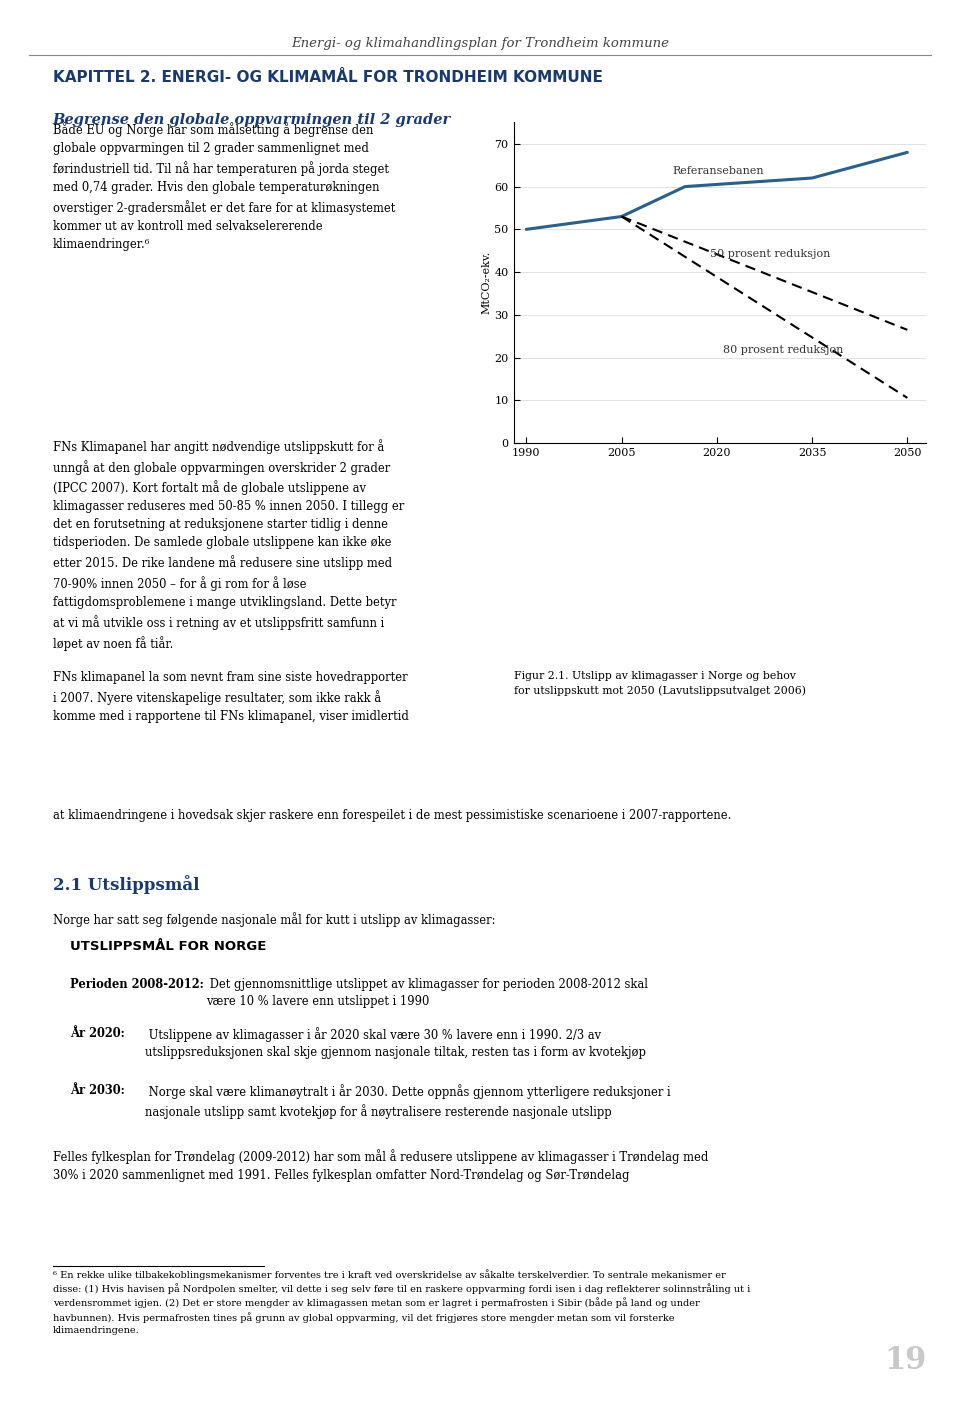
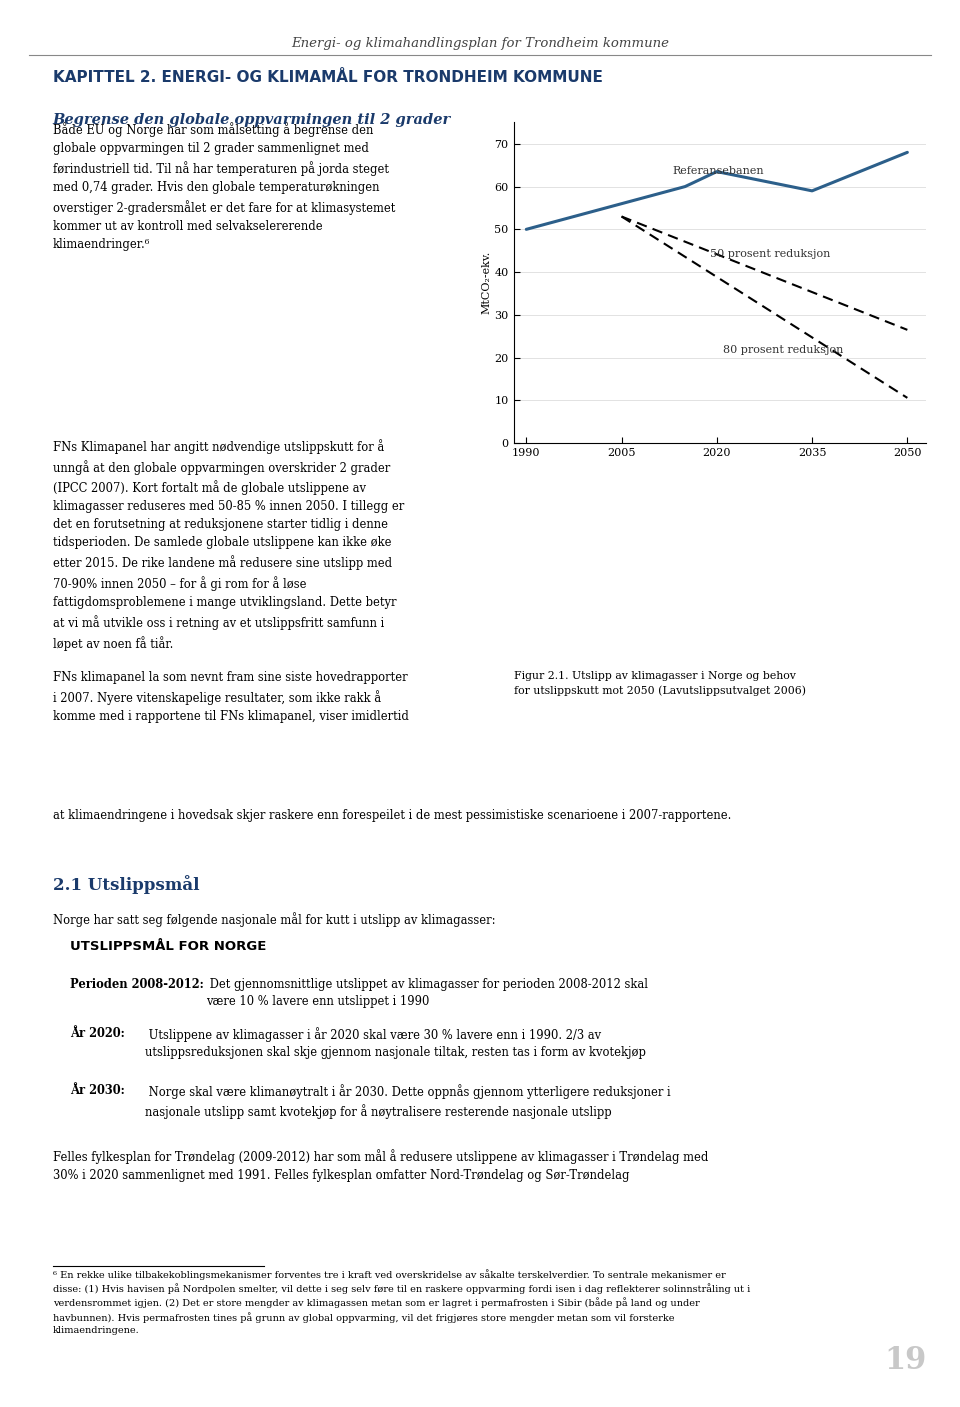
2005: 53.0 -> 56.0
2020: 60.5 -> 63.5
2035: 62.0 -> 59.0
